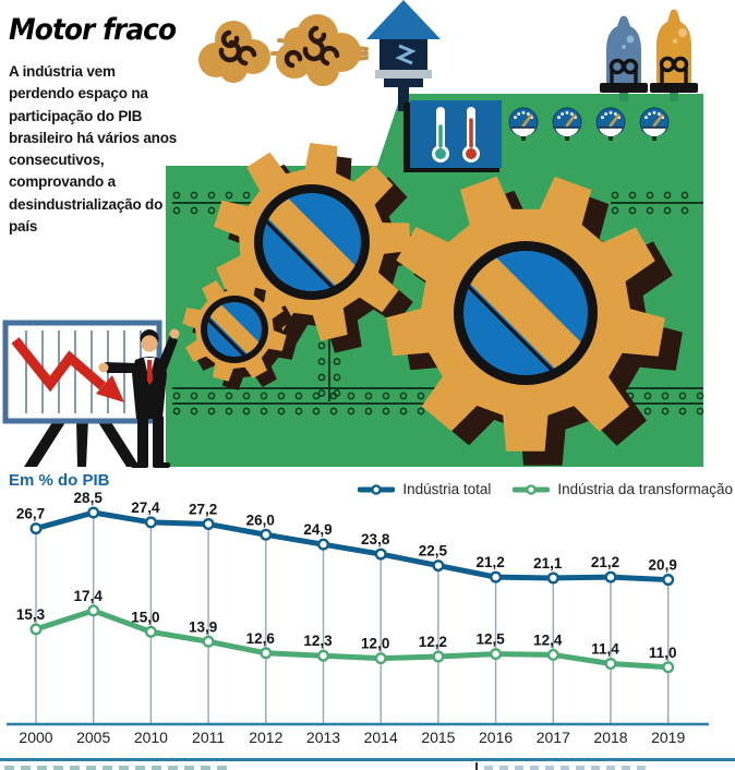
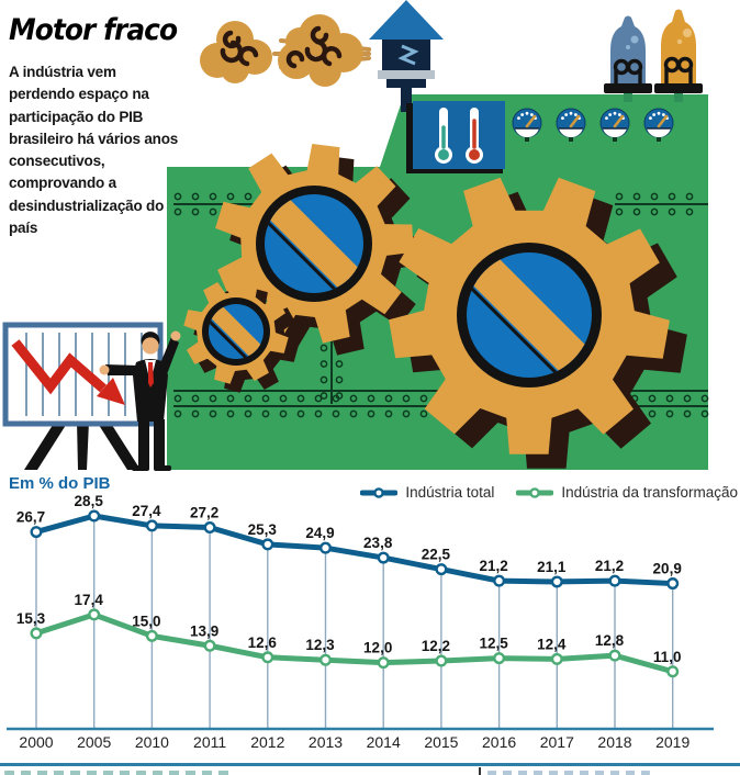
Indústria total/2012: 26,0 -> 25,3
Indústria da transformação/2018: 11,4 -> 12,8
